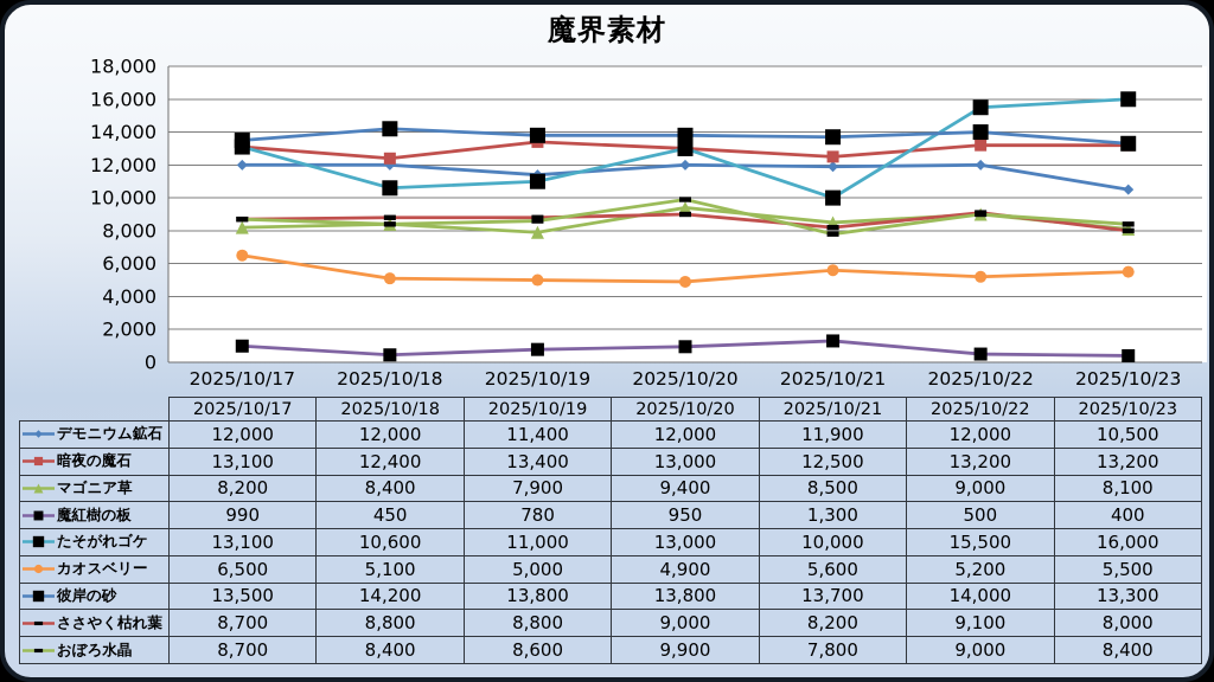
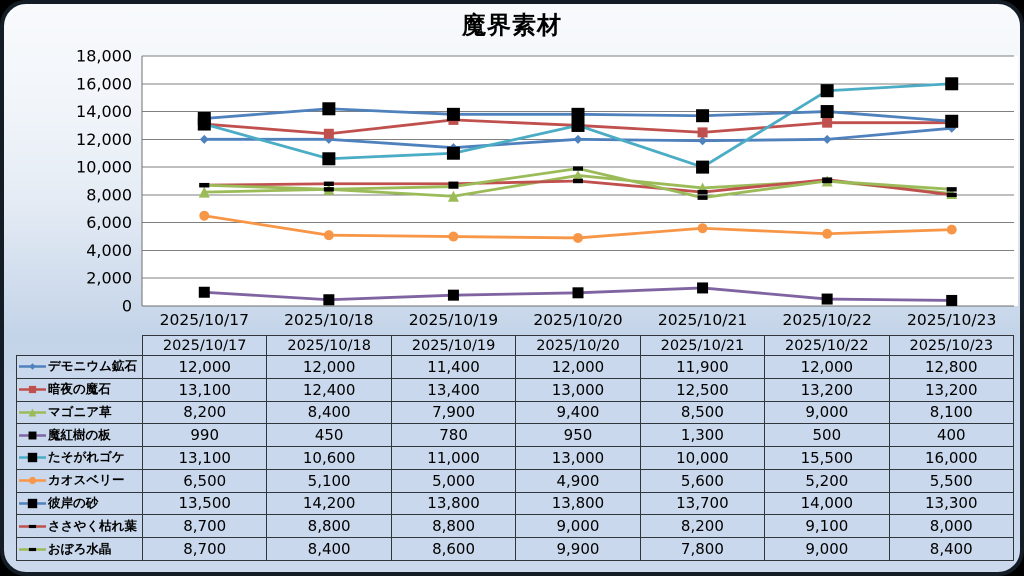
デモニウム鉱石/2025/10/23: 10,500 -> 12,800
